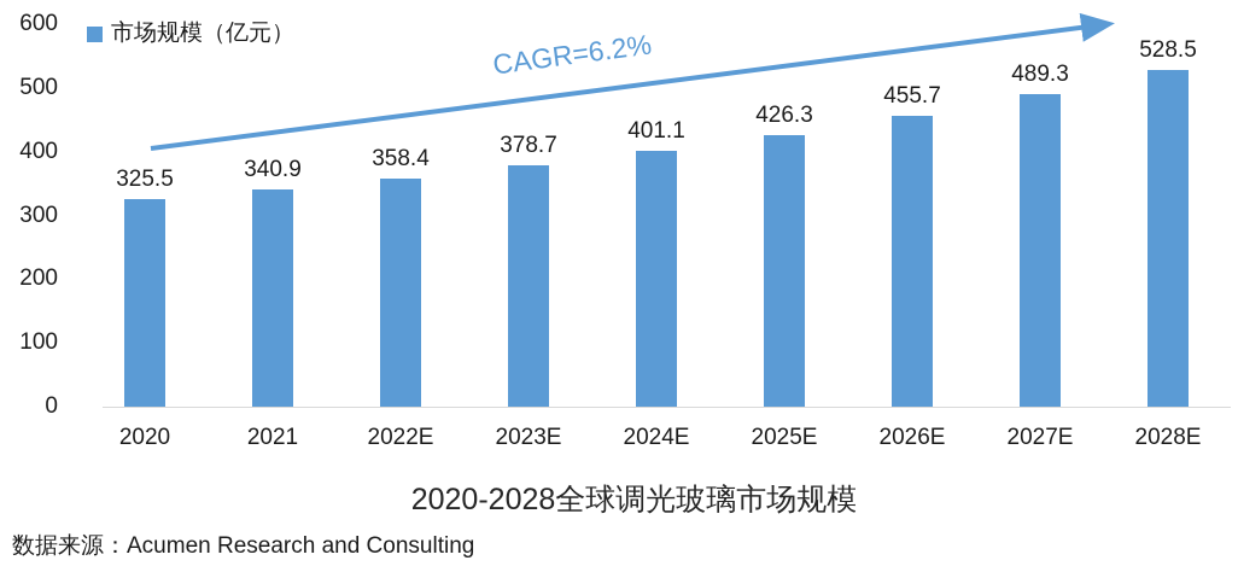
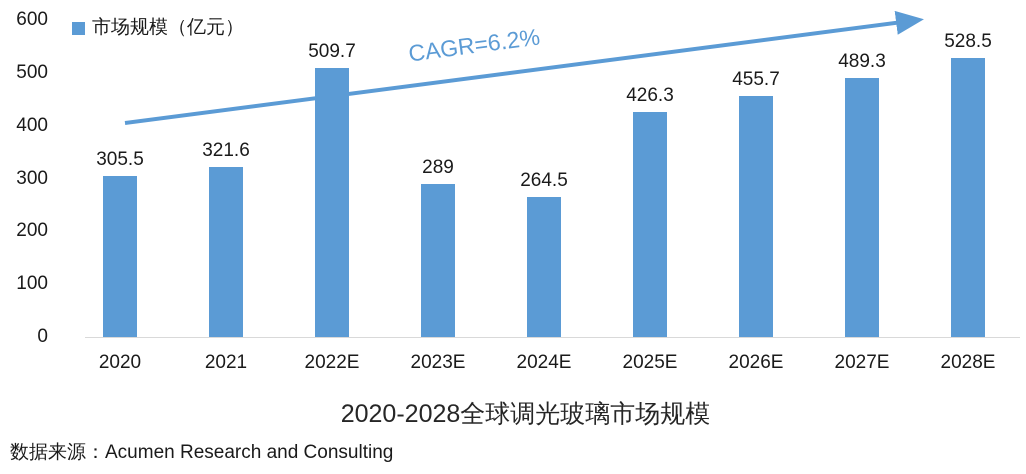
2020: 325.5 -> 305.5
2021: 340.9 -> 321.6
2022E: 358.4 -> 509.7
2023E: 378.7 -> 289
2024E: 401.1 -> 264.5
